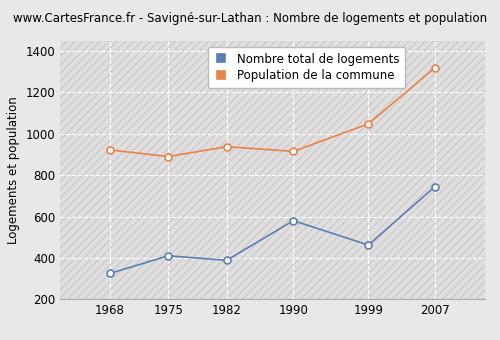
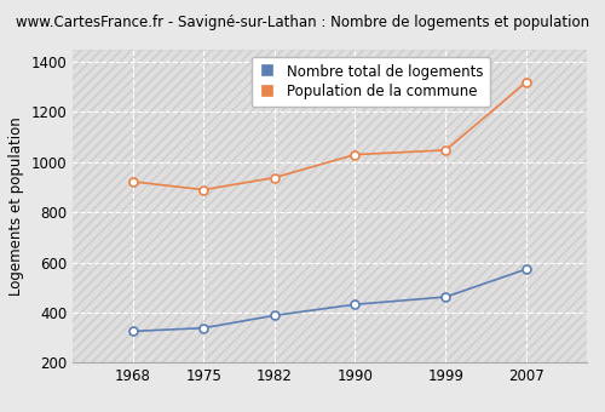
Nombre total de logements/1975: 410 -> 338
Nombre total de logements/1990: 580 -> 432
Population de la commune/1990: 915 -> 1030
Nombre total de logements/2007: 745 -> 573
